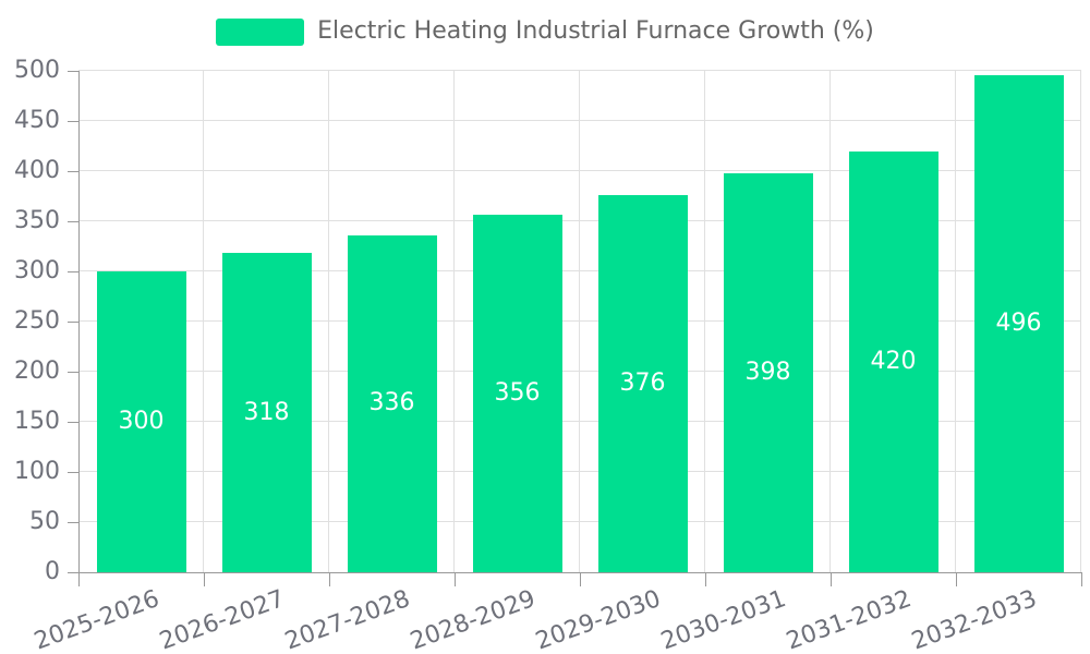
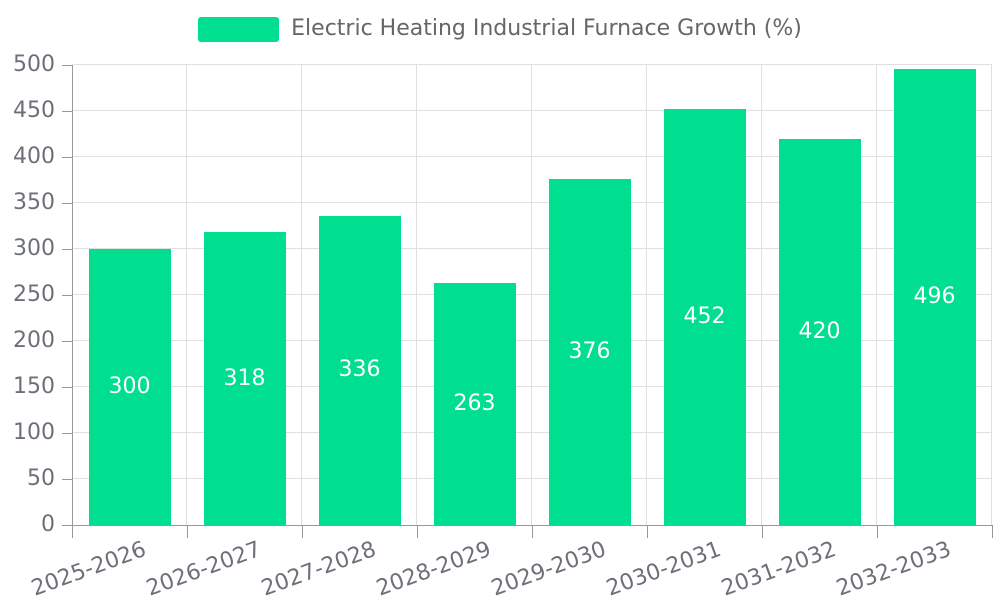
2028-2029: 356 -> 263
2030-2031: 398 -> 452
